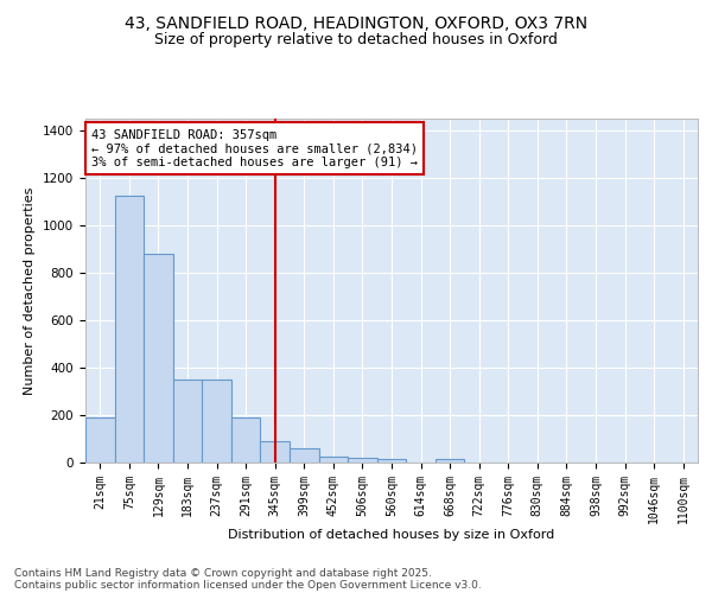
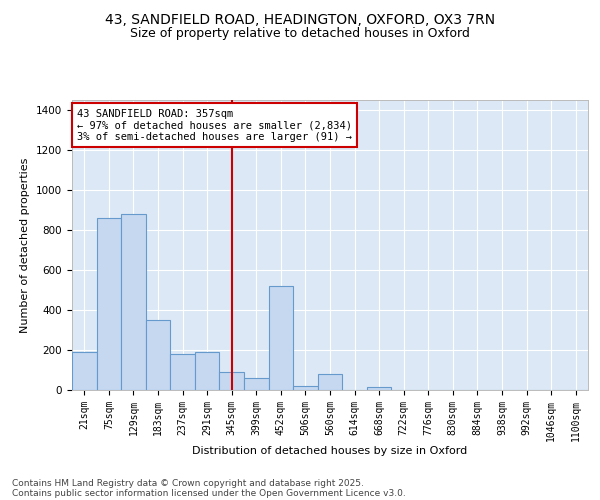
75sqm: 1120 -> 860
237sqm: 350 -> 180
452sqm: 20 -> 520
560sqm: 20 -> 80
